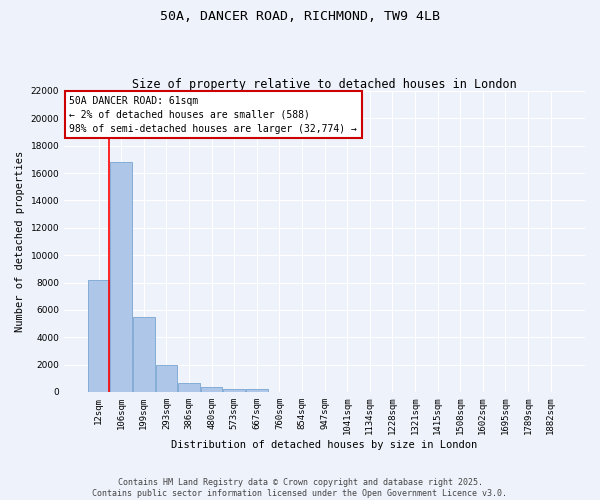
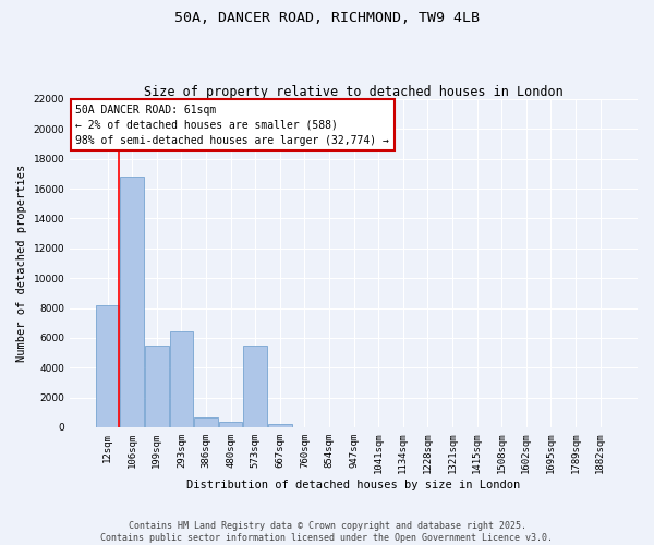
293sqm: 2000 -> 6400
573sqm: 200 -> 5500
